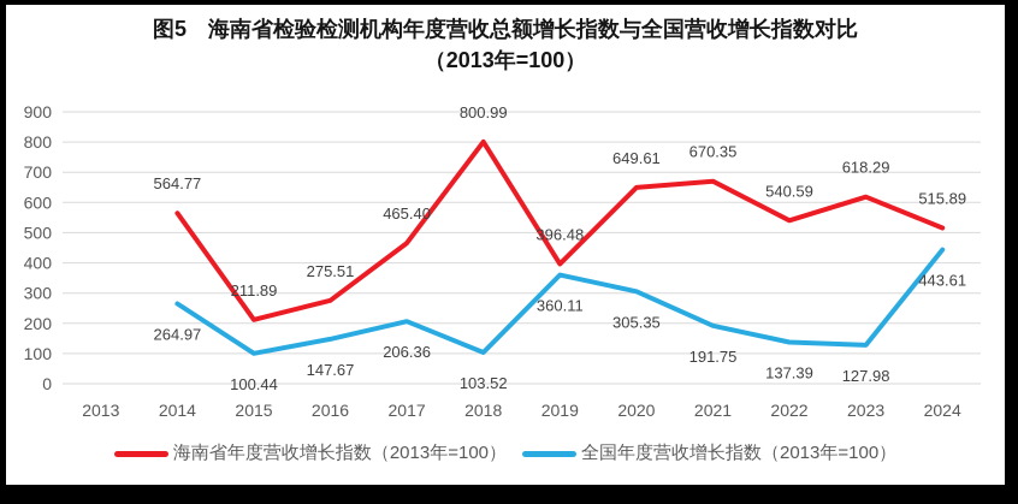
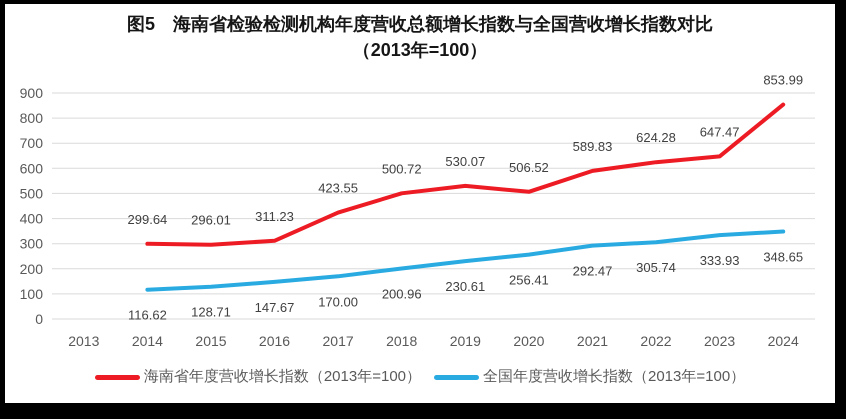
海南省年度营收增长指数（2013年=100）/2014: 564.77 -> 299.64
全国年度营收增长指数（2013年=100）/2014: 264.97 -> 116.62
海南省年度营收增长指数（2013年=100）/2015: 211.89 -> 296.01
全国年度营收增长指数（2013年=100）/2015: 100.44 -> 128.71
海南省年度营收增长指数（2013年=100）/2016: 275.51 -> 311.23
海南省年度营收增长指数（2013年=100）/2017: 465.40 -> 423.55
全国年度营收增长指数（2013年=100）/2017: 206.36 -> 170.00
海南省年度营收增长指数（2013年=100）/2018: 800.99 -> 500.72
全国年度营收增长指数（2013年=100）/2018: 103.52 -> 200.96
海南省年度营收增长指数（2013年=100）/2019: 396.48 -> 530.07
全国年度营收增长指数（2013年=100）/2019: 360.11 -> 230.61
海南省年度营收增长指数（2013年=100）/2020: 649.61 -> 506.52
全国年度营收增长指数（2013年=100）/2020: 305.35 -> 256.41
海南省年度营收增长指数（2013年=100）/2021: 670.35 -> 589.83
全国年度营收增长指数（2013年=100）/2021: 191.75 -> 292.47
海南省年度营收增长指数（2013年=100）/2022: 540.59 -> 624.28
全国年度营收增长指数（2013年=100）/2022: 137.39 -> 305.74
海南省年度营收增长指数（2013年=100）/2023: 618.29 -> 647.47
全国年度营收增长指数（2013年=100）/2023: 127.98 -> 333.93
海南省年度营收增长指数（2013年=100）/2024: 515.89 -> 853.99
全国年度营收增长指数（2013年=100）/2024: 443.61 -> 348.65
